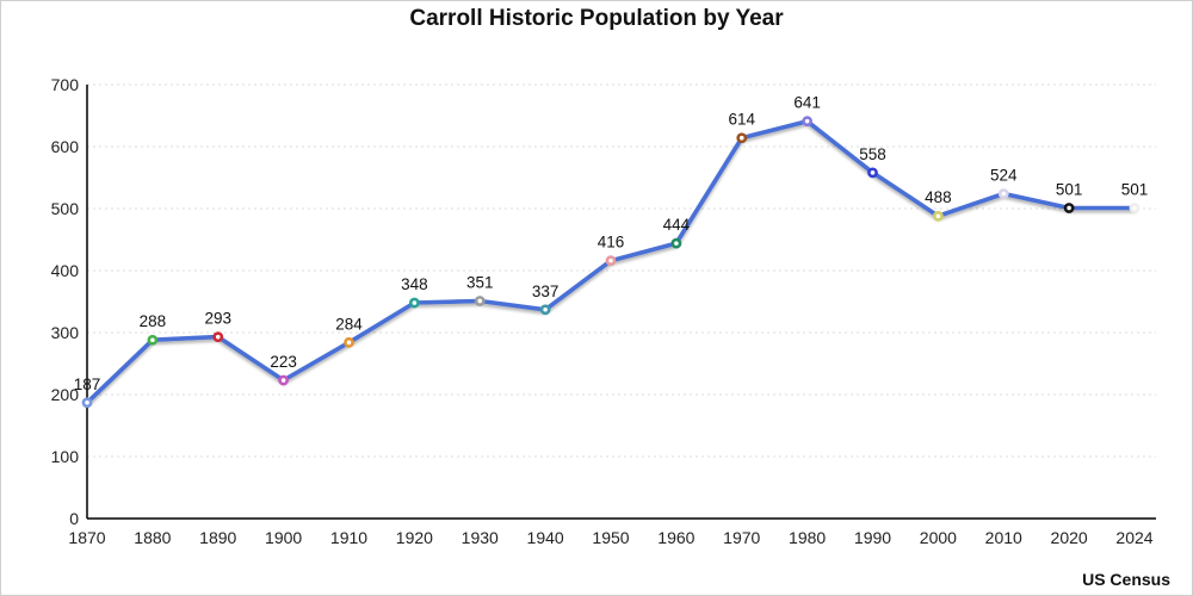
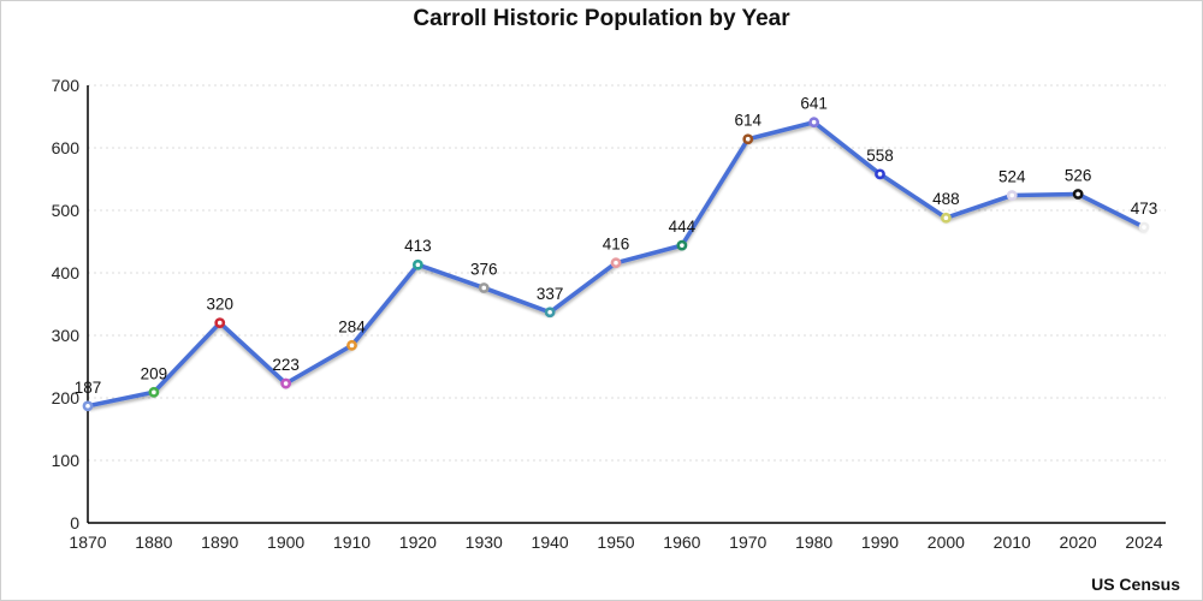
1880: 288 -> 209
1890: 293 -> 320
1920: 348 -> 413
1930: 351 -> 376
2020: 501 -> 526
2024: 501 -> 473
